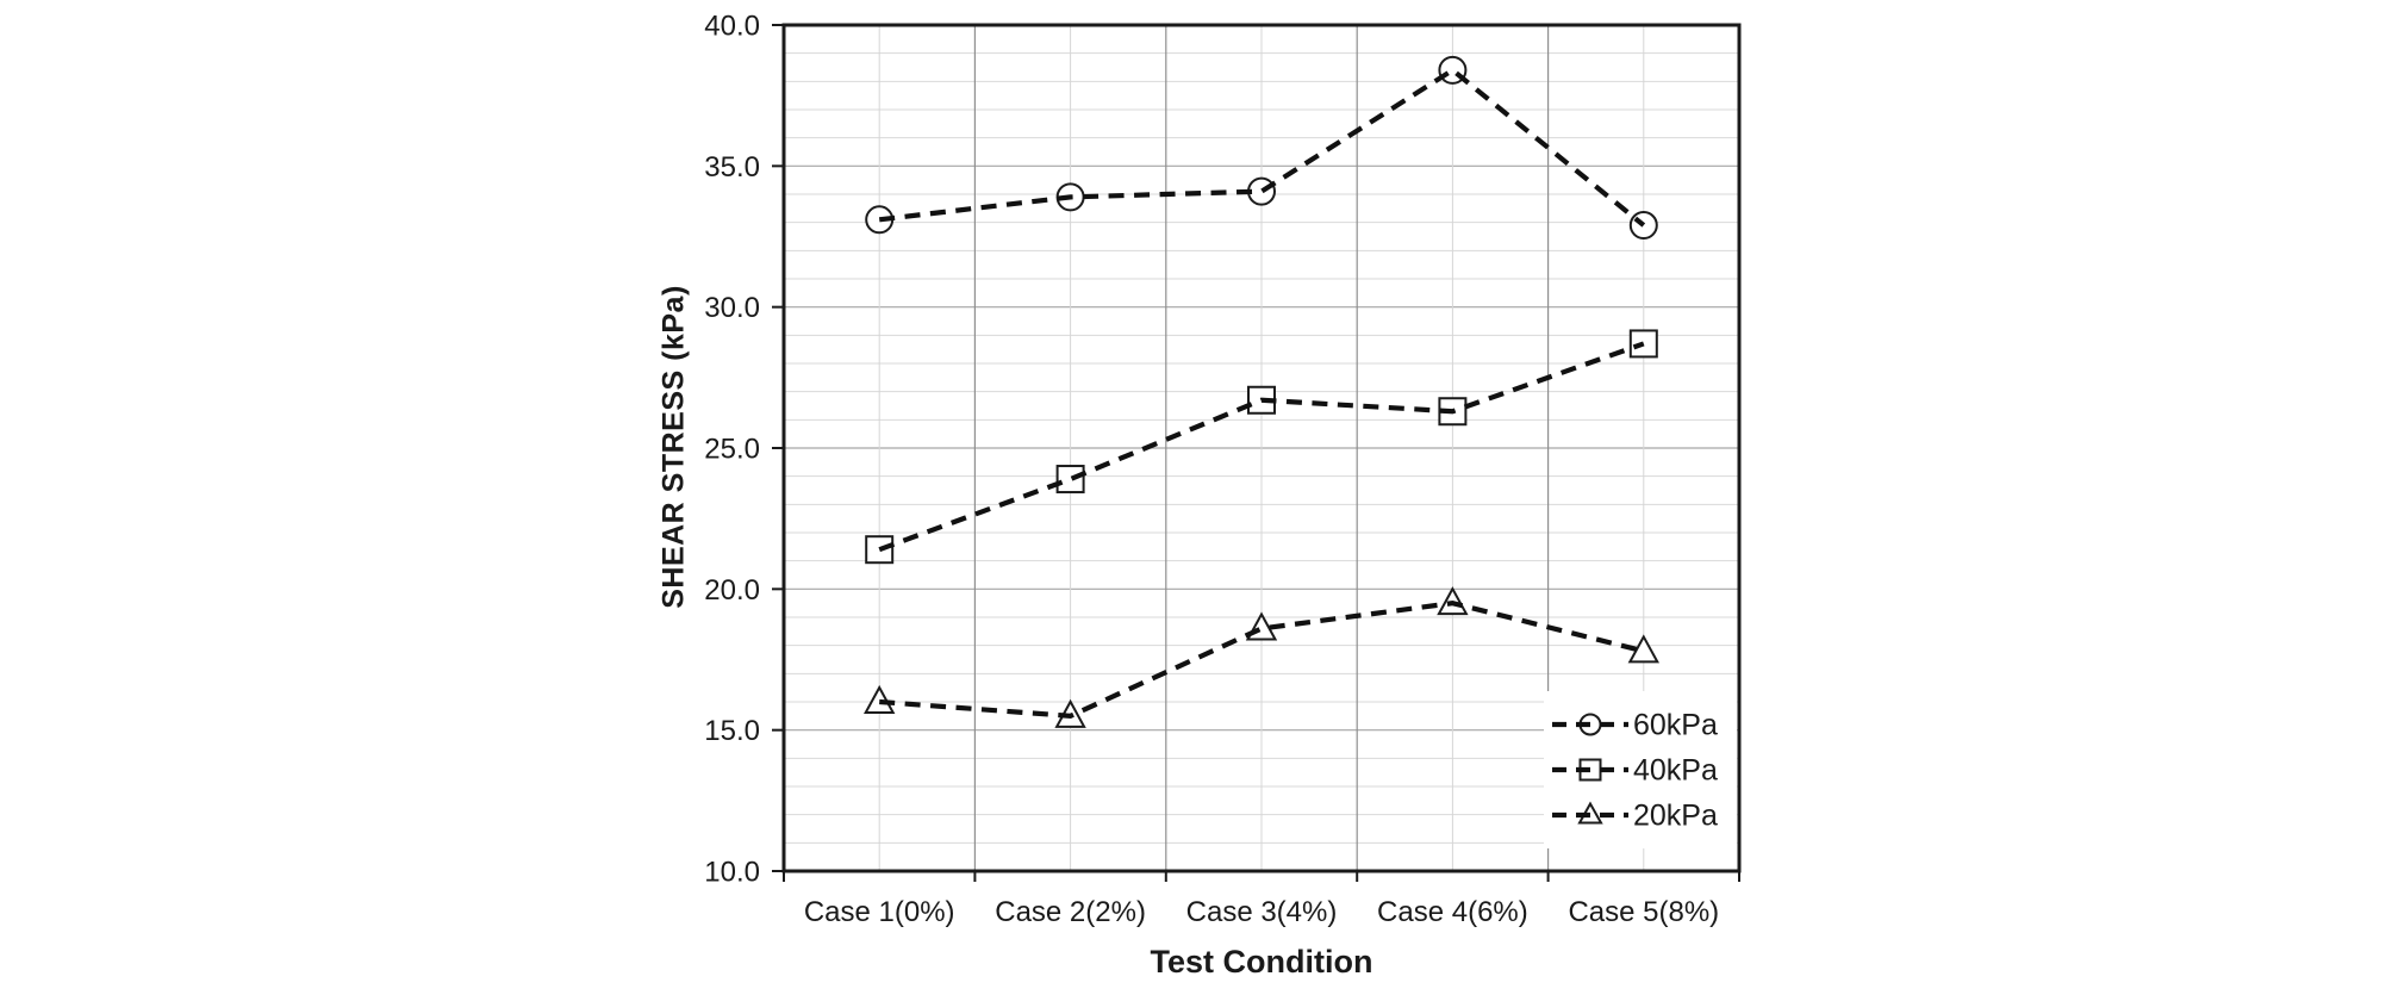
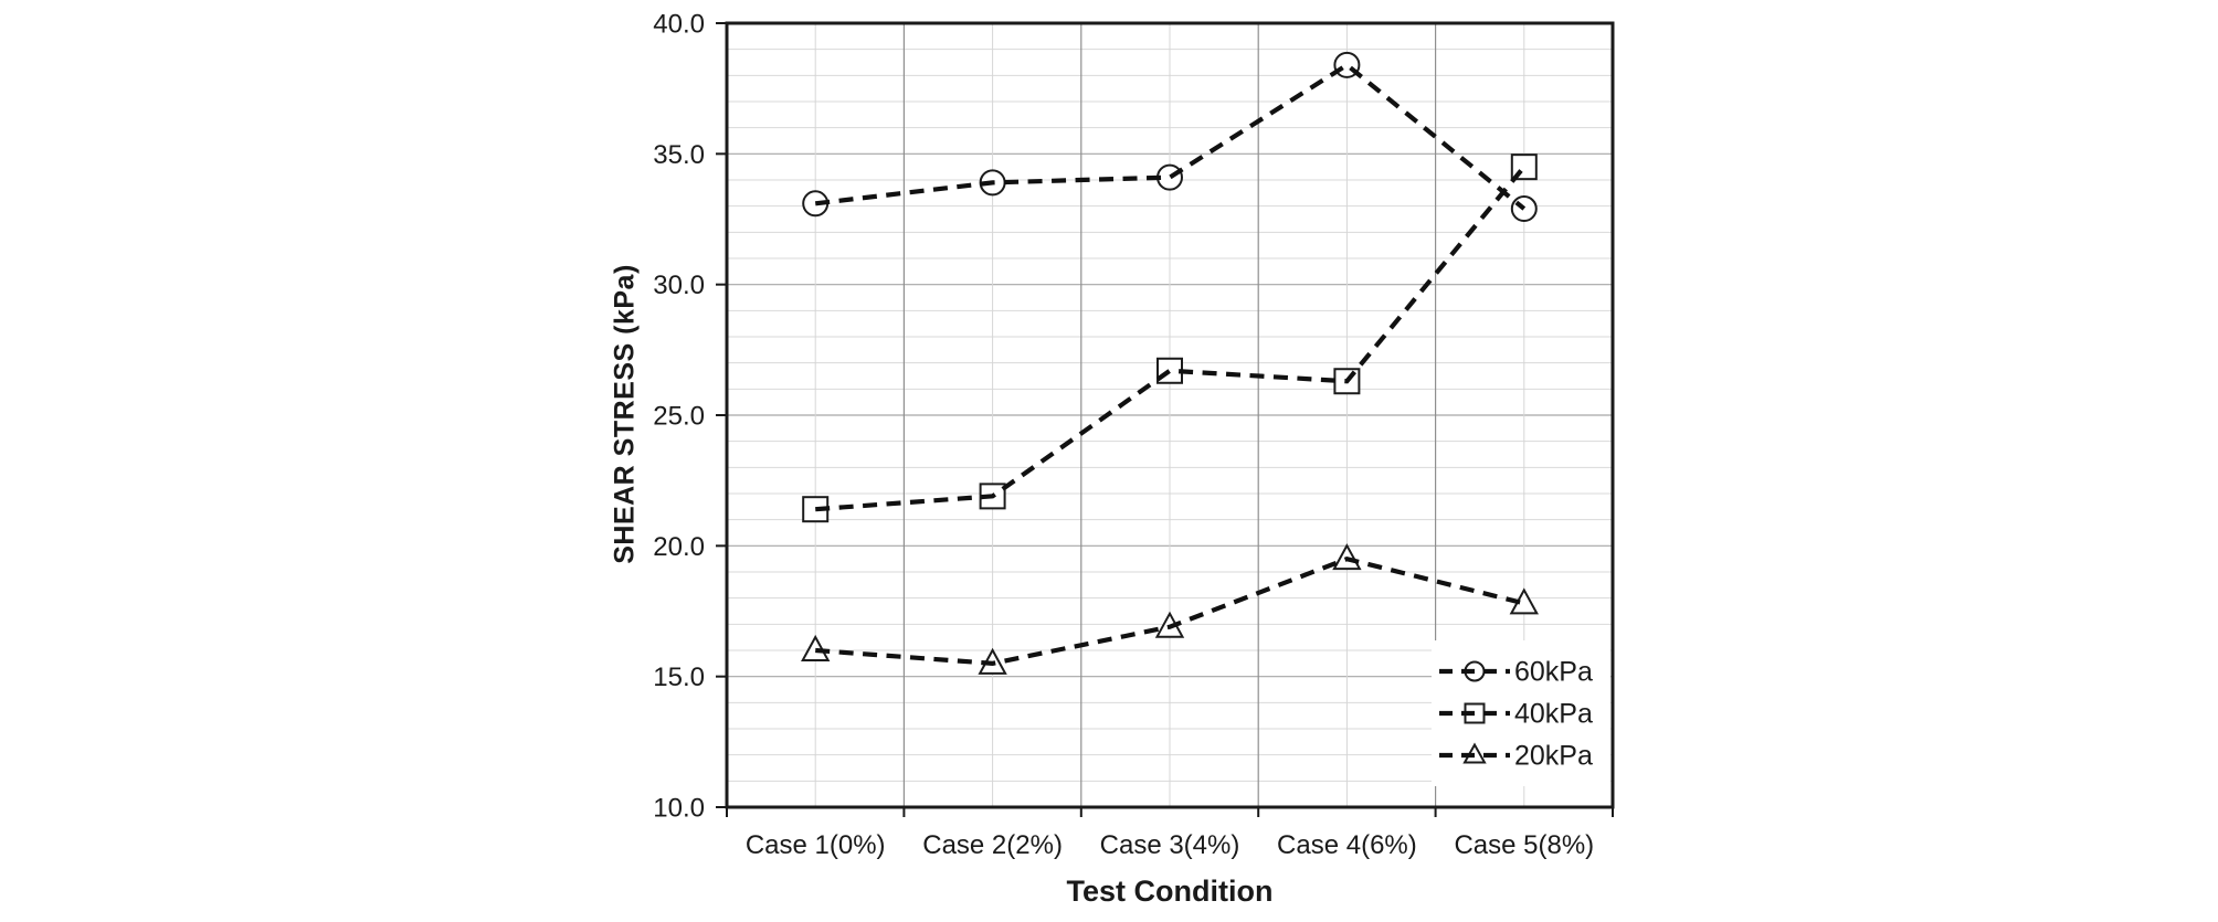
40kPa/Case 2(2%): 23.9 -> 21.9
20kPa/Case 3(4%): 18.6 -> 16.9
40kPa/Case 5(8%): 28.7 -> 34.5
